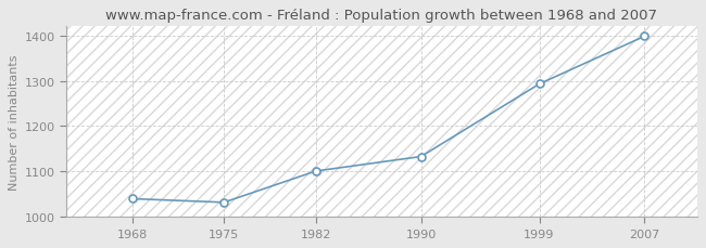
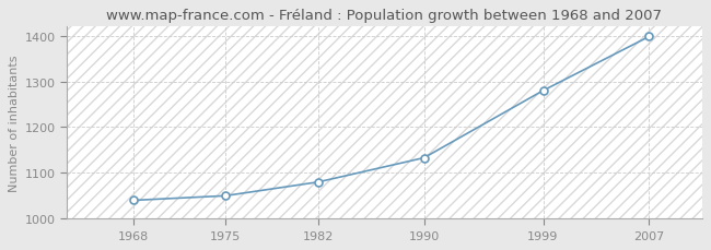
1975: 1032 -> 1050
1982: 1101 -> 1080
1999: 1293 -> 1280
